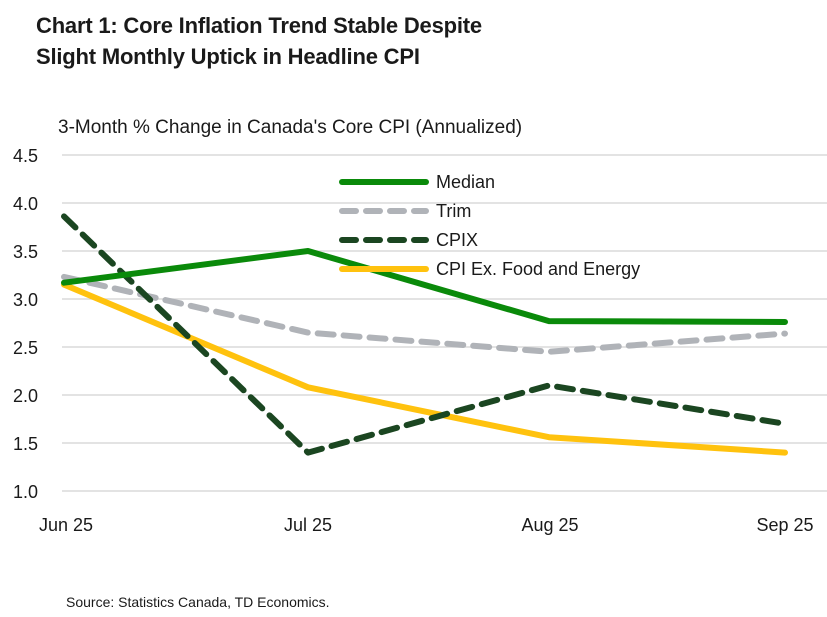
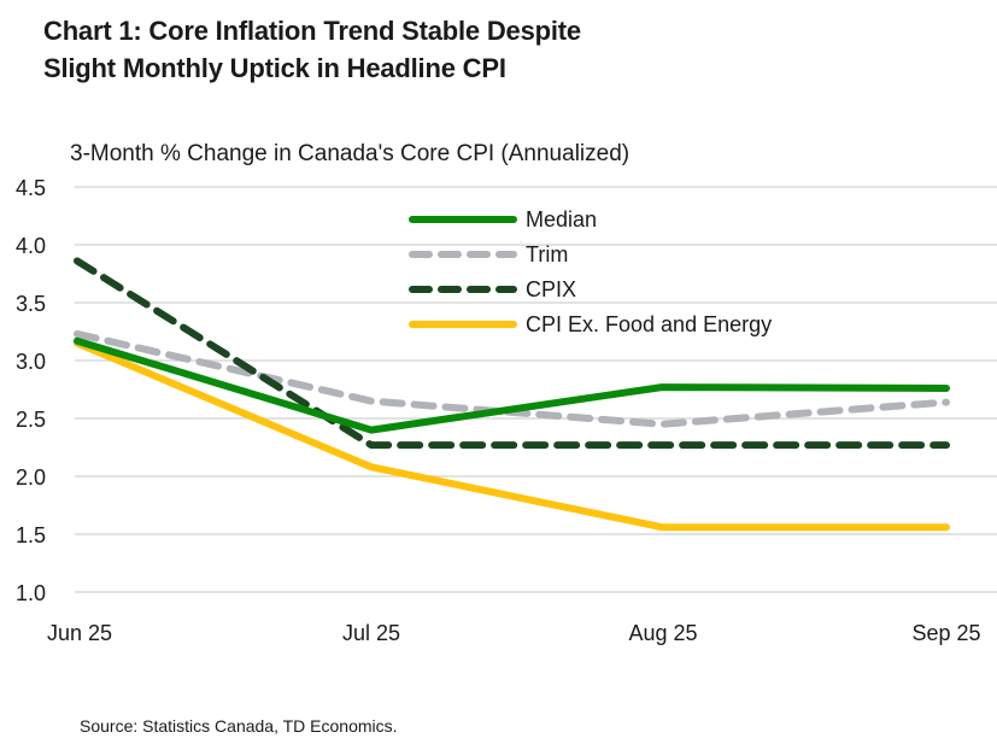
Median/Jul 25: 3.5 -> 2.4
CPIX/Jul 25: 1.4 -> 2.3
CPIX/Aug 25: 2.1 -> 2.3
CPIX/Sep 25: 1.7 -> 2.3
CPI Ex. Food and Energy/Sep 25: 1.4 -> 1.6
